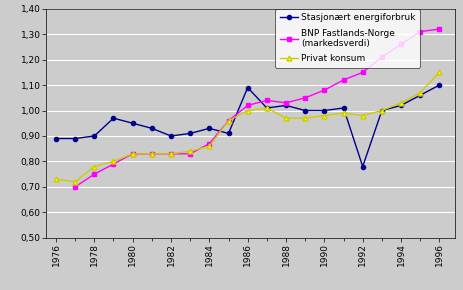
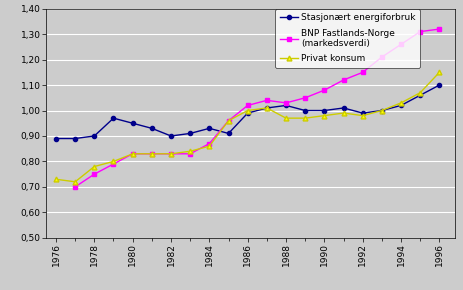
Stasjonært energiforbruk/1986: 1,09 -> 0,99
Stasjonært energiforbruk/1992: 0,78 -> 0,99
